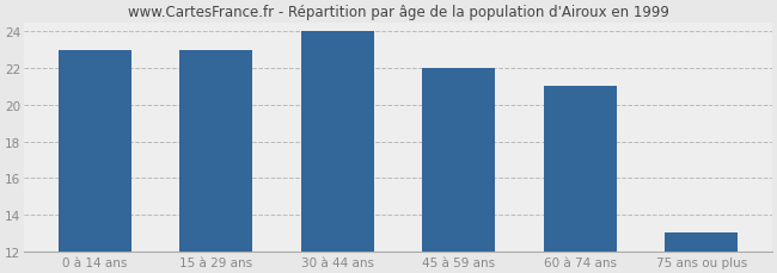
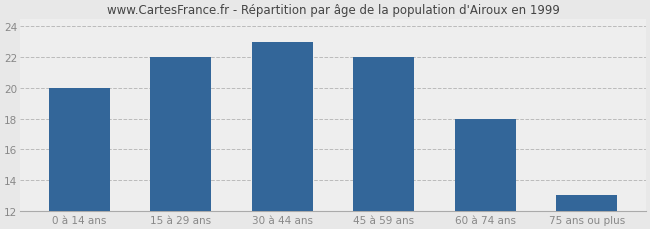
0 à 14 ans: 23 -> 20
15 à 29 ans: 23 -> 22
30 à 44 ans: 24 -> 23
60 à 74 ans: 21 -> 18
